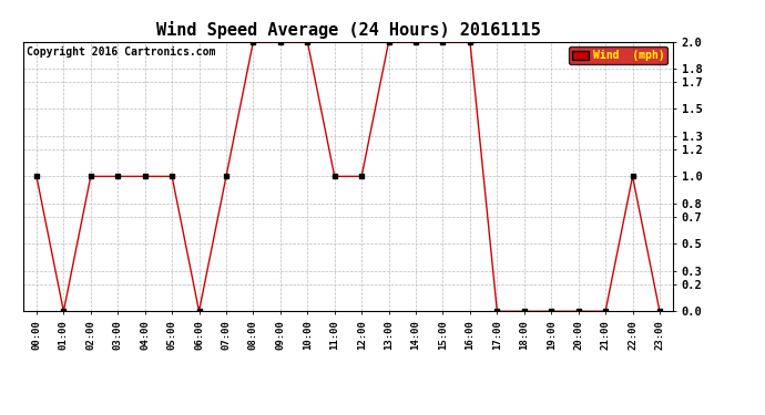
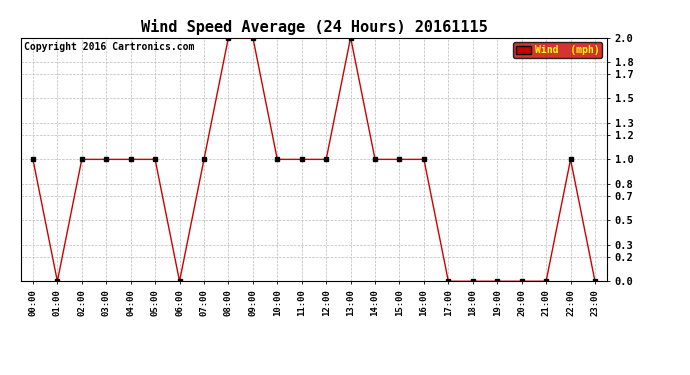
10:00: 2 -> 1
14:00: 2 -> 1
15:00: 2 -> 1
16:00: 2 -> 1
